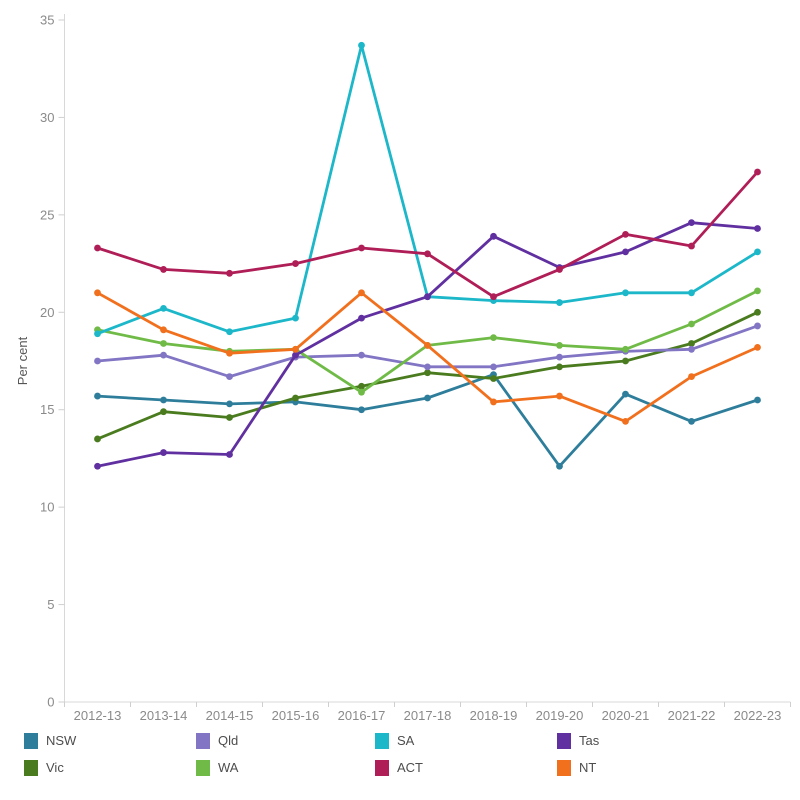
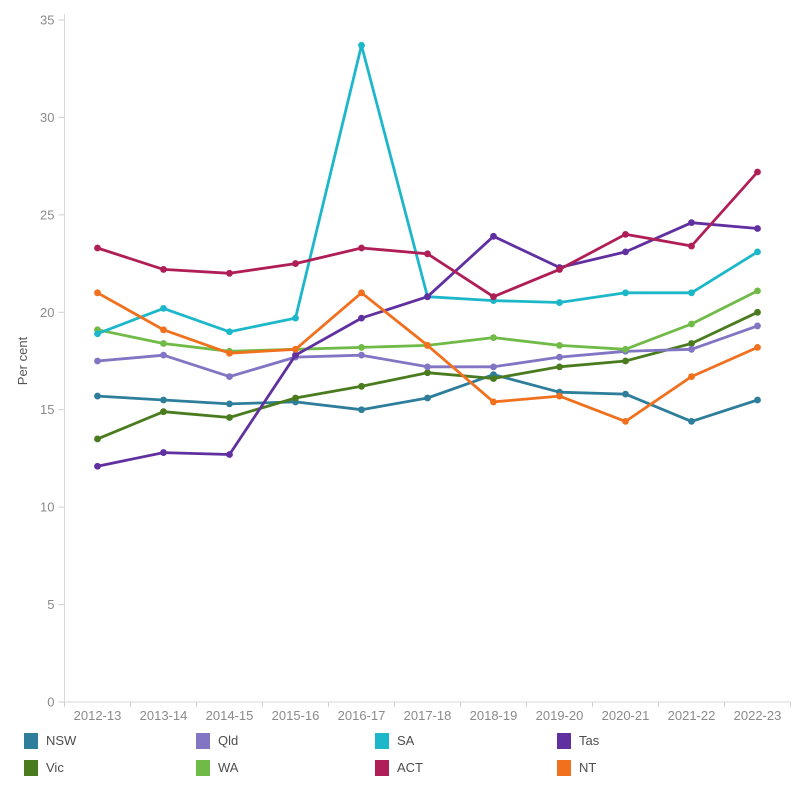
WA/2016-17: 15.9 -> 18.2
NSW/2019-20: 12.1 -> 15.9
